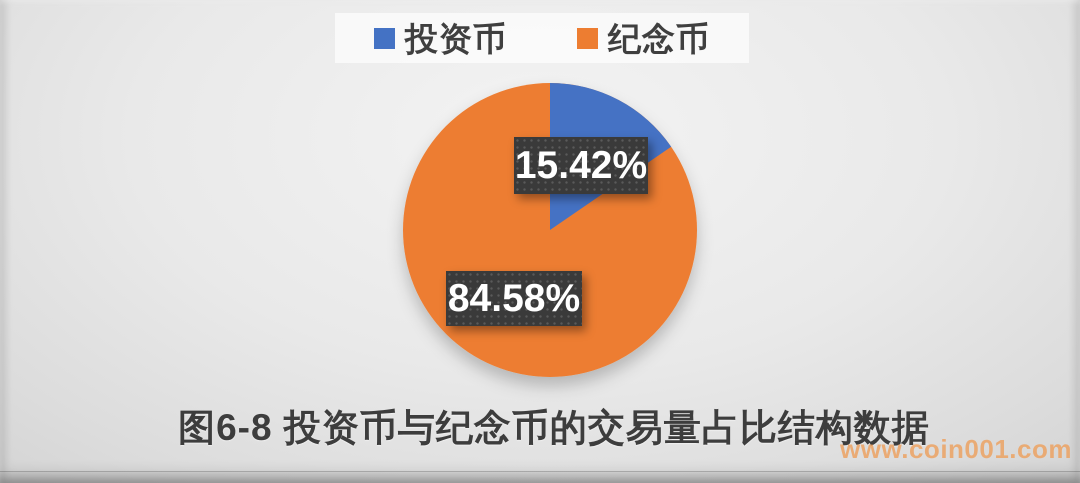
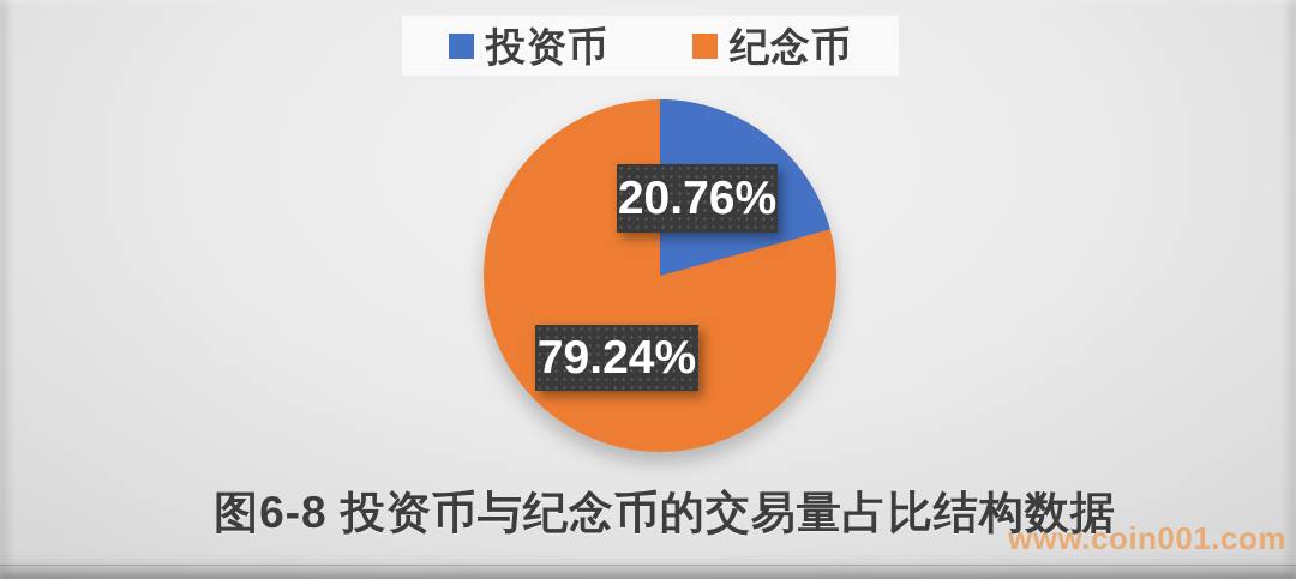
投资币: 15.42% -> 20.76%
纪念币: 84.58% -> 79.24%
